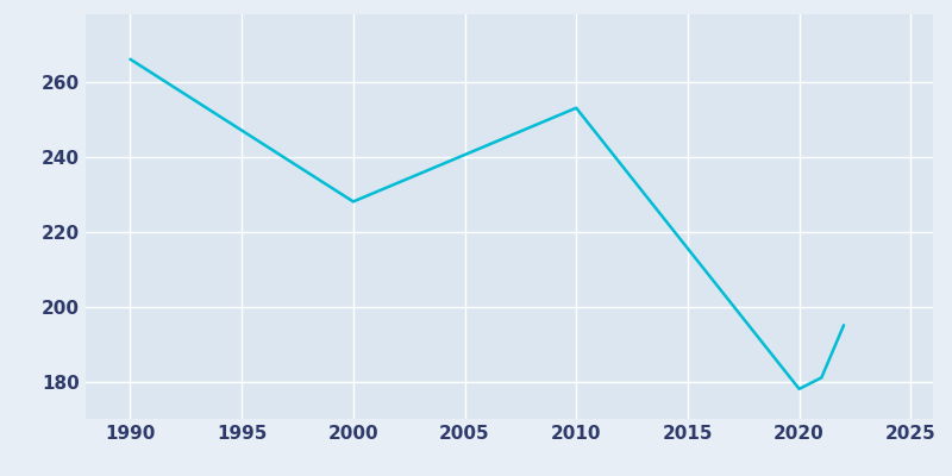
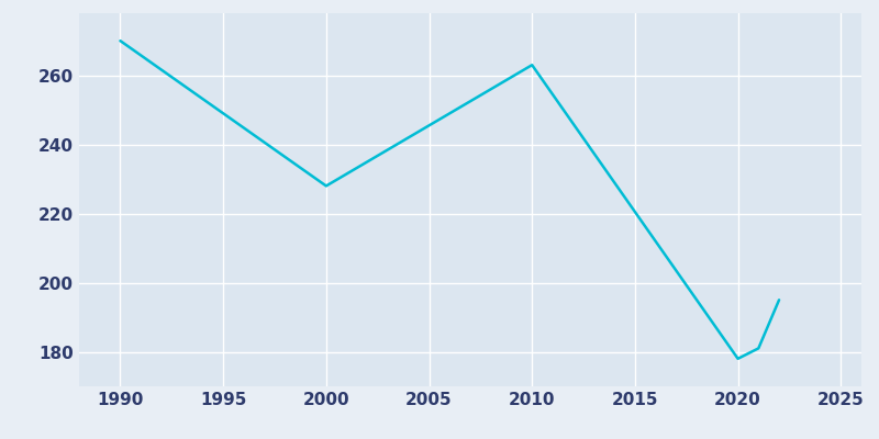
1990: 266 -> 270
2010: 253 -> 263
